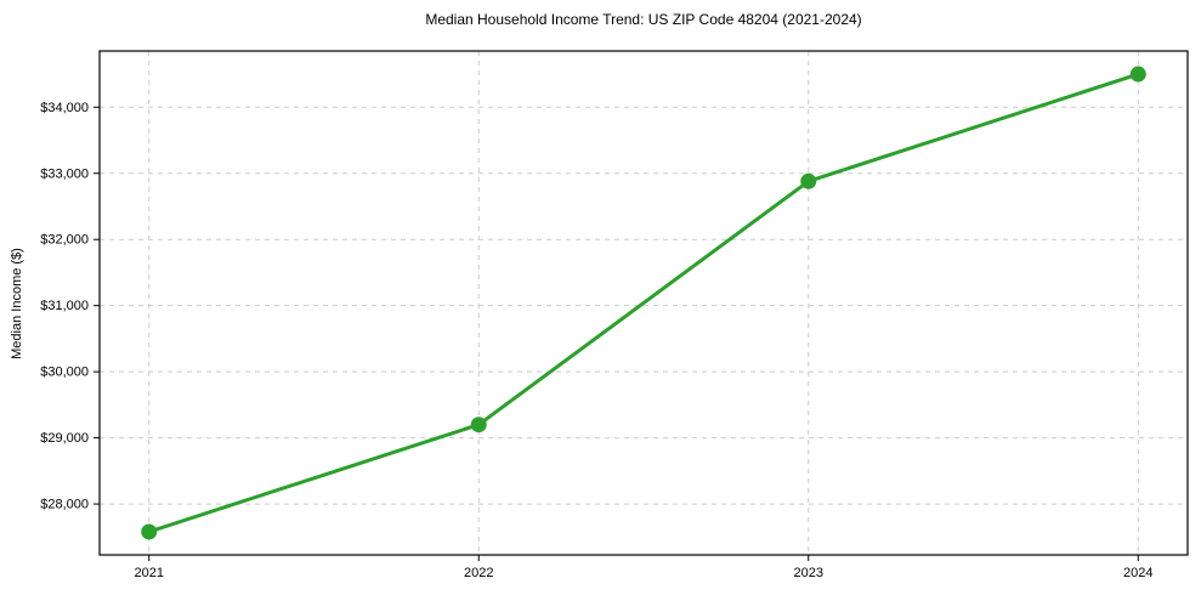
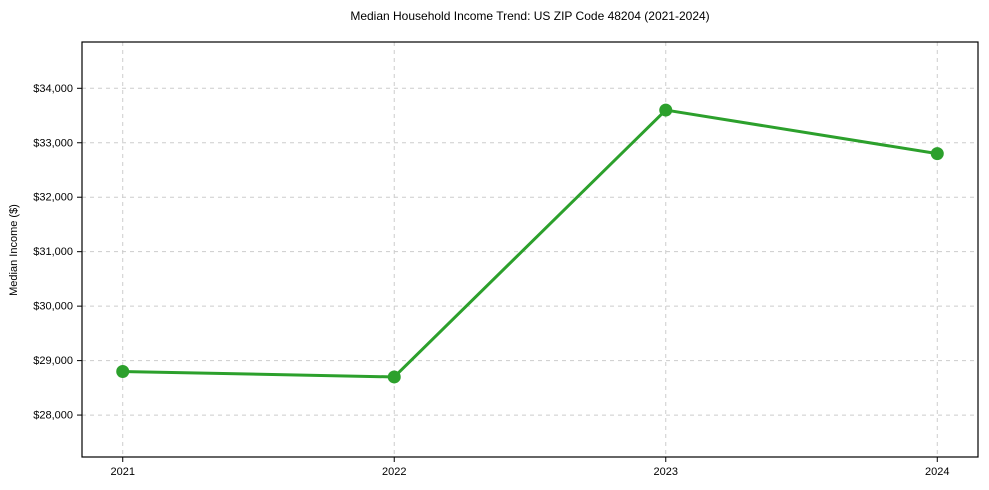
2021: $27600 -> $28800
2022: $29200 -> $28700
2023: $32900 -> $33600
2024: $34500 -> $32800
